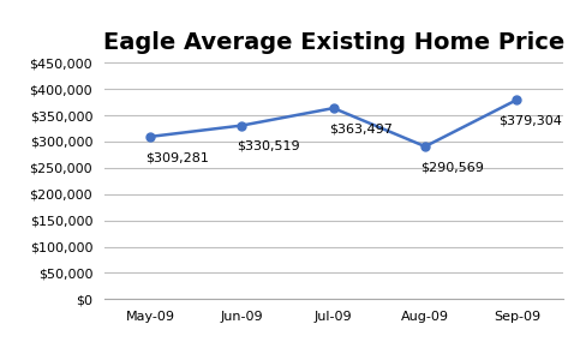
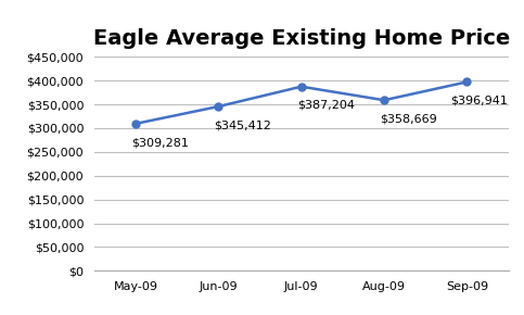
Jun-09: $330,519 -> $345,412
Jul-09: $363,497 -> $387,204
Aug-09: $290,569 -> $358,669
Sep-09: $379,304 -> $396,941
